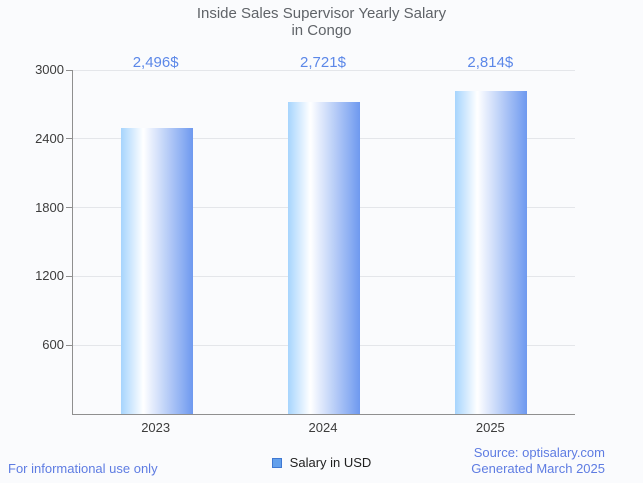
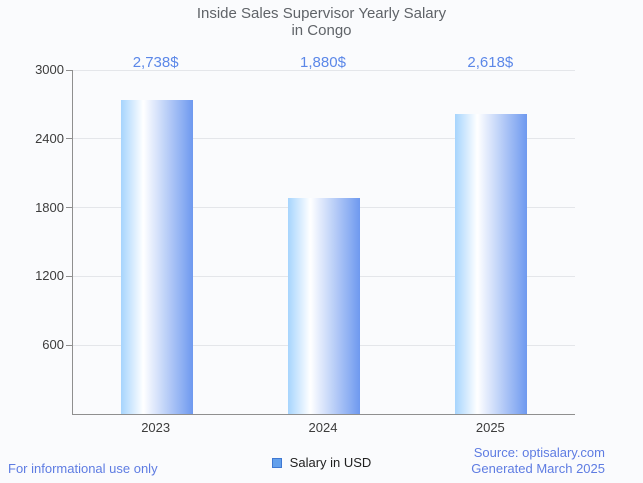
2023: 2,496 -> 2,738
2024: 2,721 -> 1,880
2025: 2,814 -> 2,618
